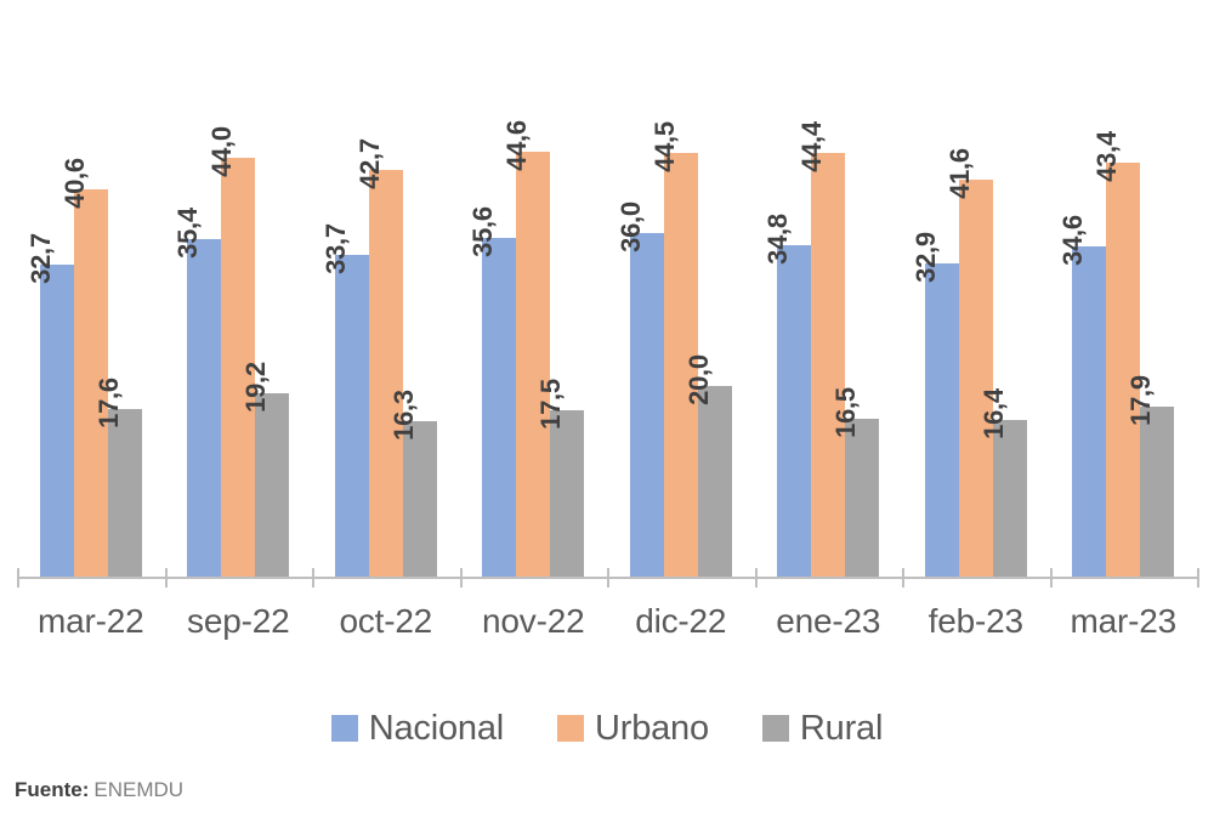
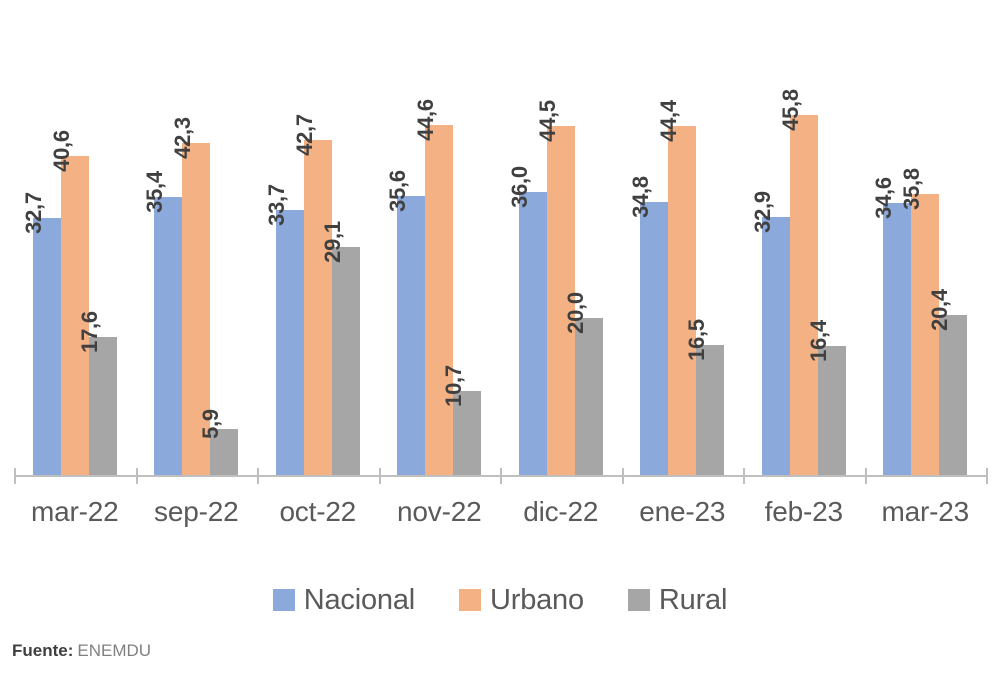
Urbano/sep-22: 44,0 -> 42,3
Rural/sep-22: 19,2 -> 5,9
Rural/oct-22: 16,3 -> 29,1
Rural/nov-22: 17,5 -> 10,7
Urbano/feb-23: 41,6 -> 45,8
Urbano/mar-23: 43,4 -> 35,8
Rural/mar-23: 17,9 -> 20,4
